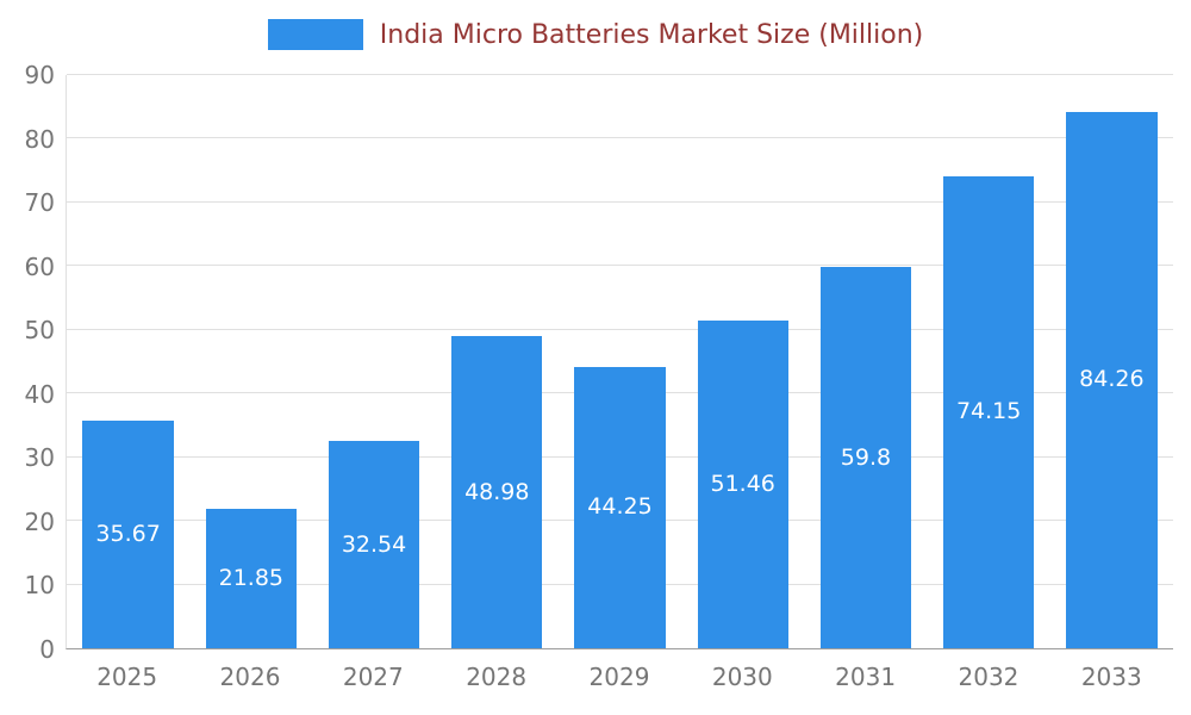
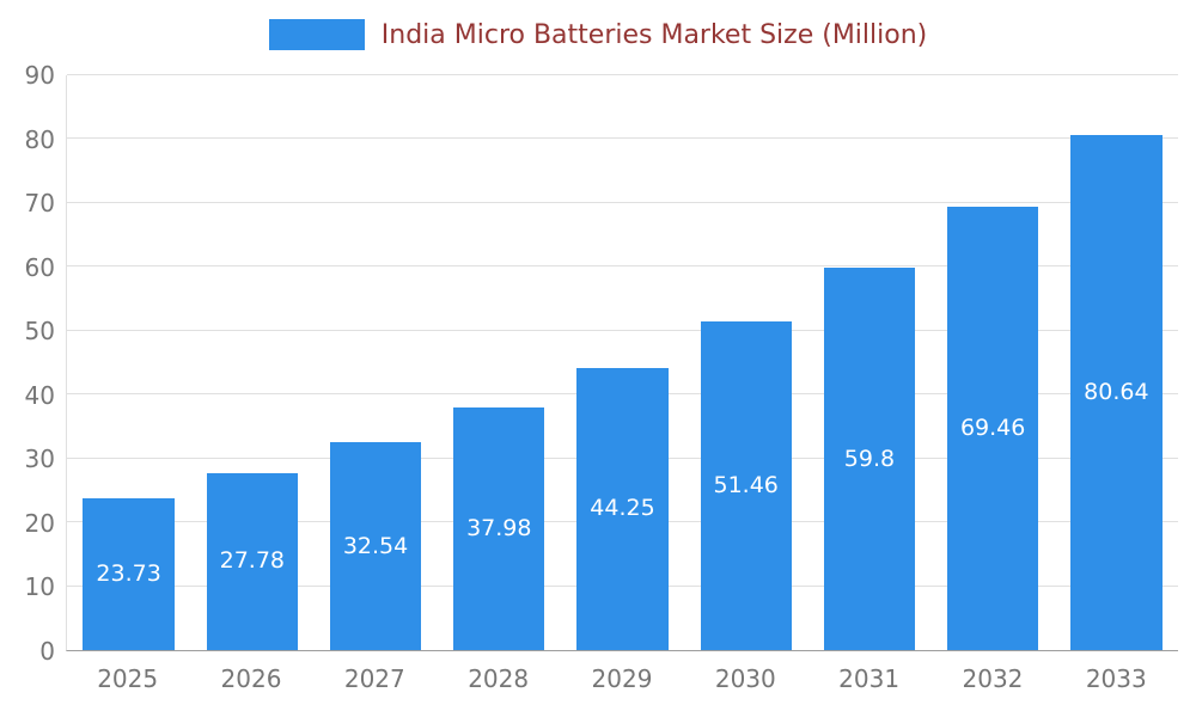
2025: 35.67 -> 23.73
2026: 21.85 -> 27.78
2028: 48.98 -> 37.98
2032: 74.15 -> 69.46
2033: 84.26 -> 80.64
